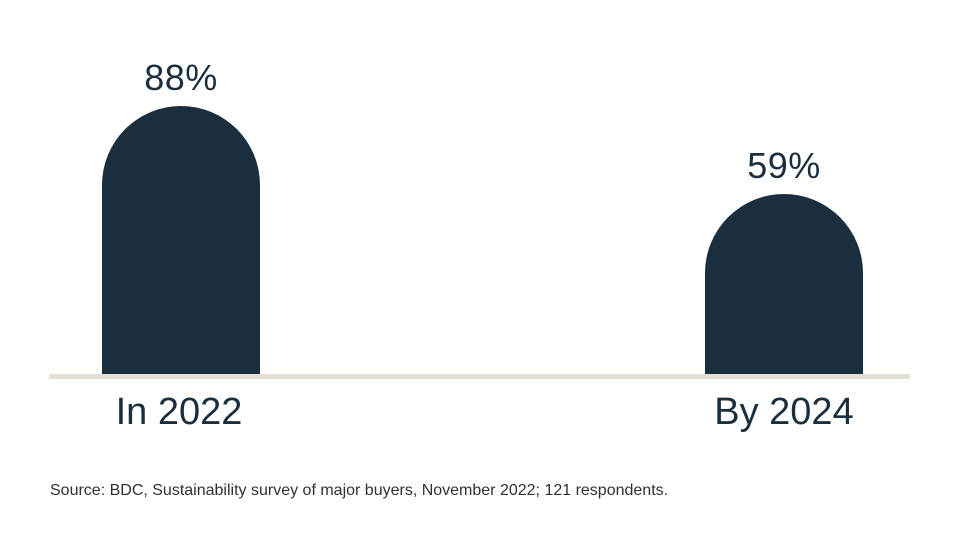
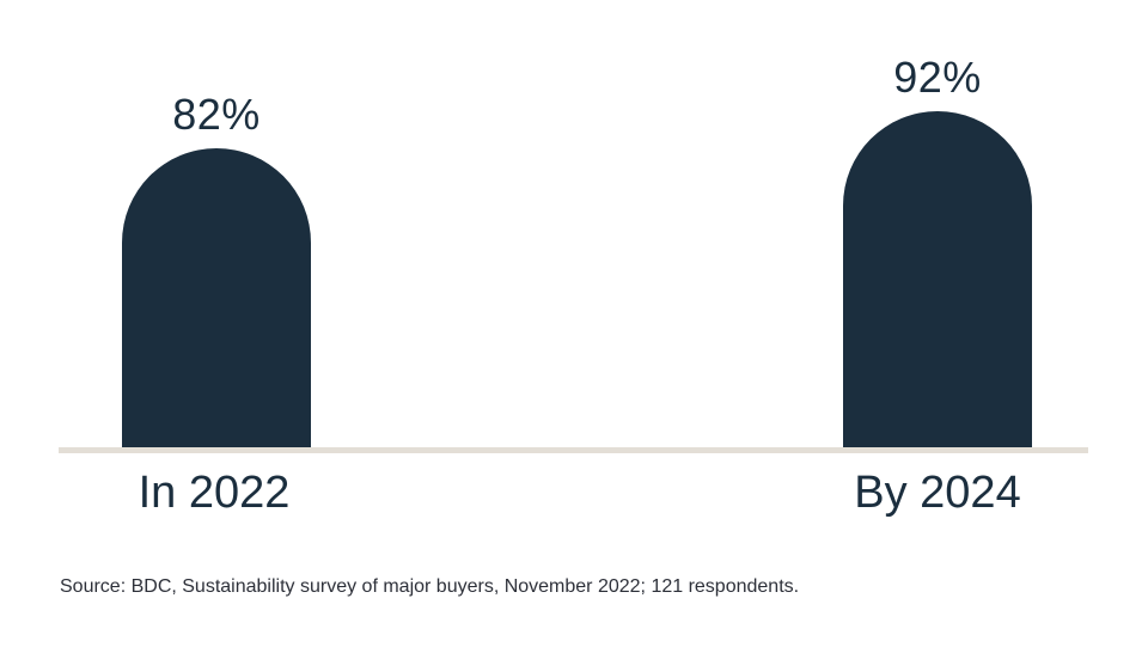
In 2022: 88% -> 82%
By 2024: 59% -> 92%
